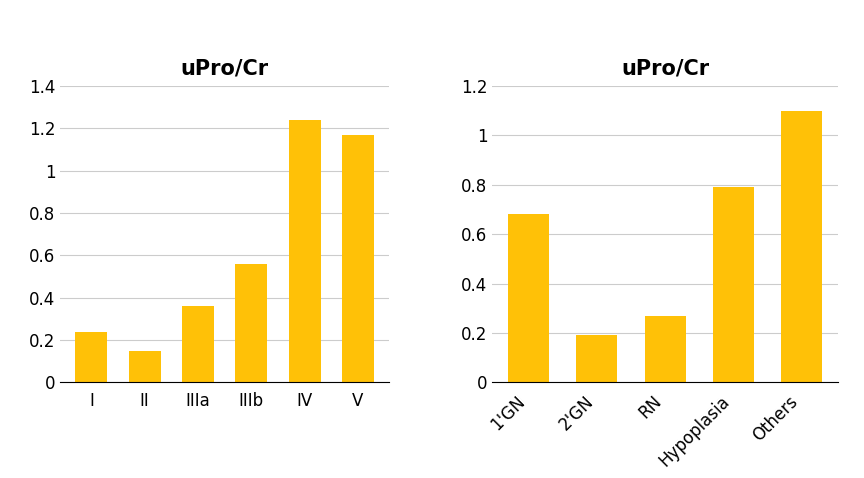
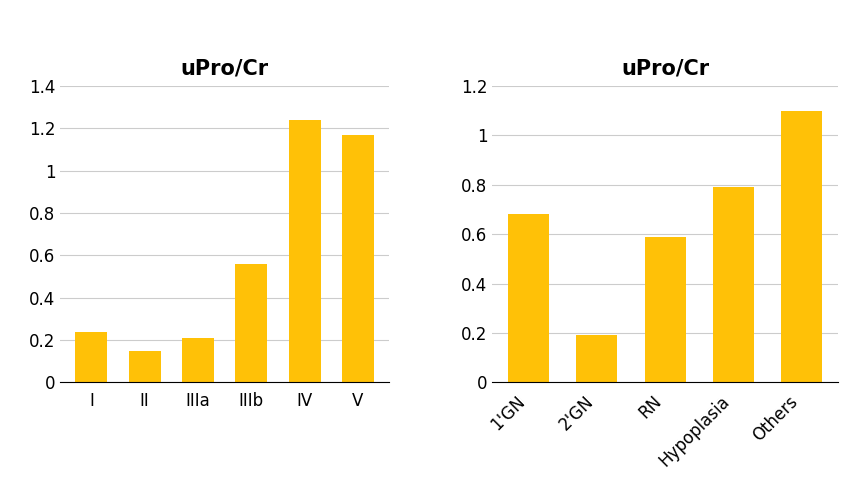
IIIa: 0.36 -> 0.21
RN: 0.27 -> 0.59
